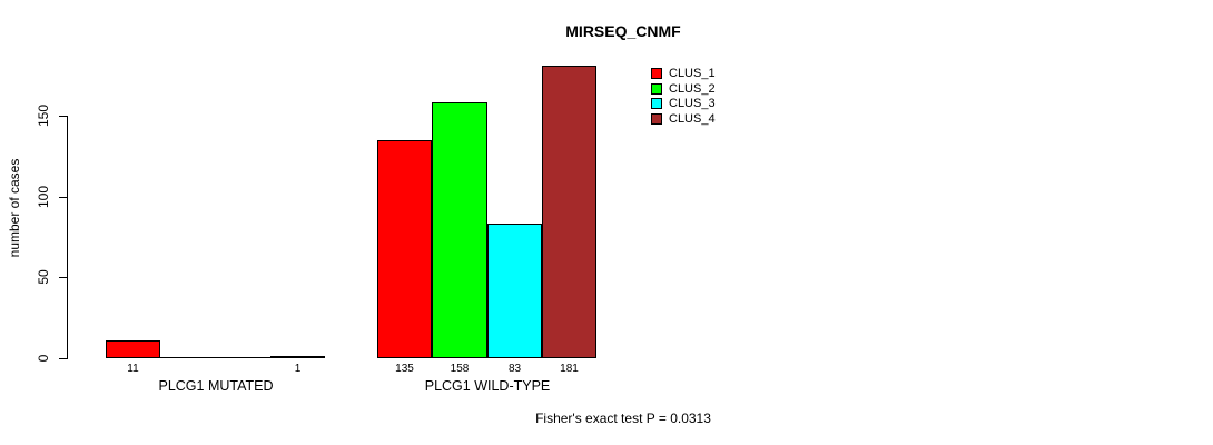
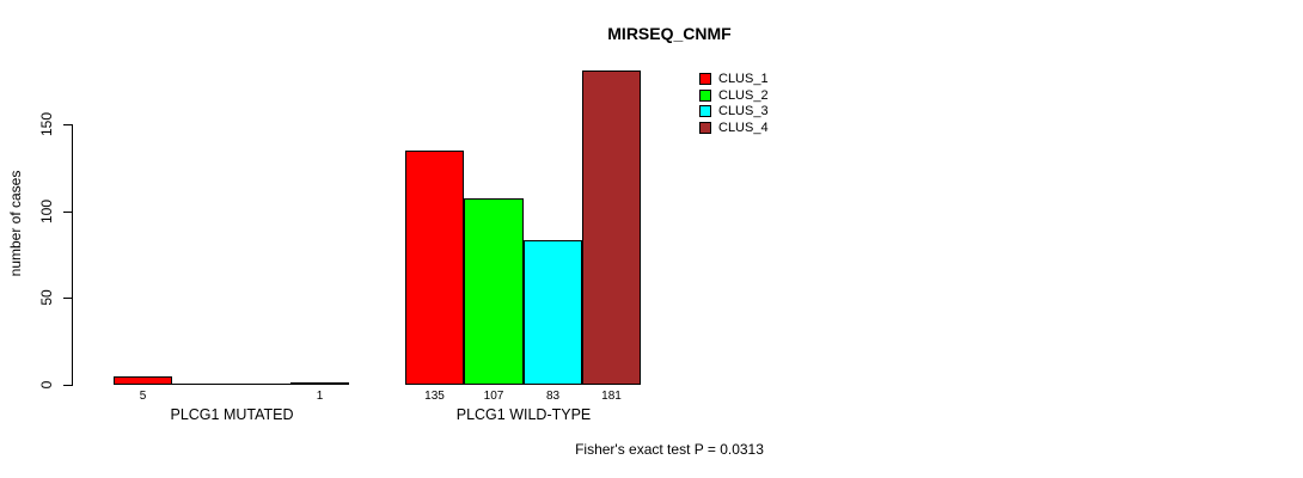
CLUS_1/PLCG1 MUTATED: 11 -> 5
CLUS_2/PLCG1 WILD-TYPE: 158 -> 107
